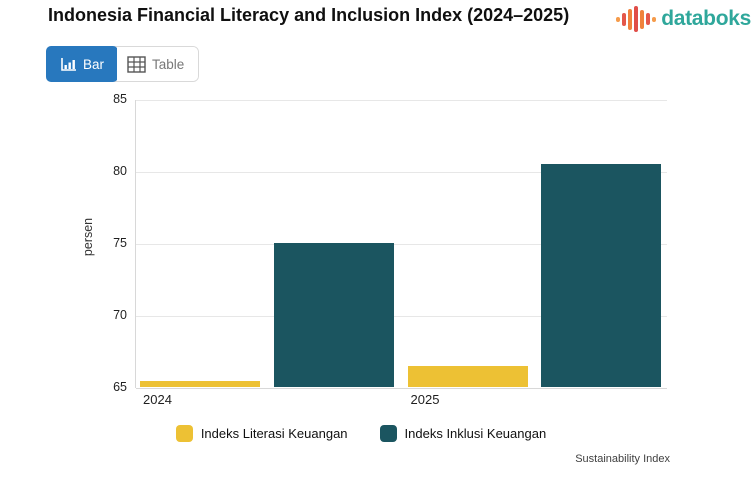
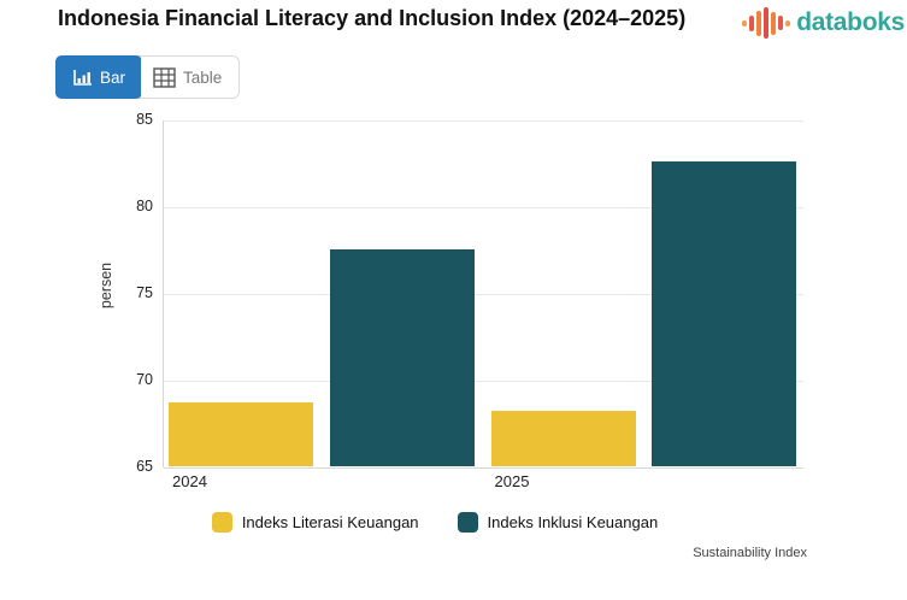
Indeks Literasi Keuangan/2024: 65.4 -> 68.7
Indeks Inklusi Keuangan/2024: 75.0 -> 77.5
Indeks Literasi Keuangan/2025: 66.5 -> 68.2
Indeks Inklusi Keuangan/2025: 80.5 -> 82.6
